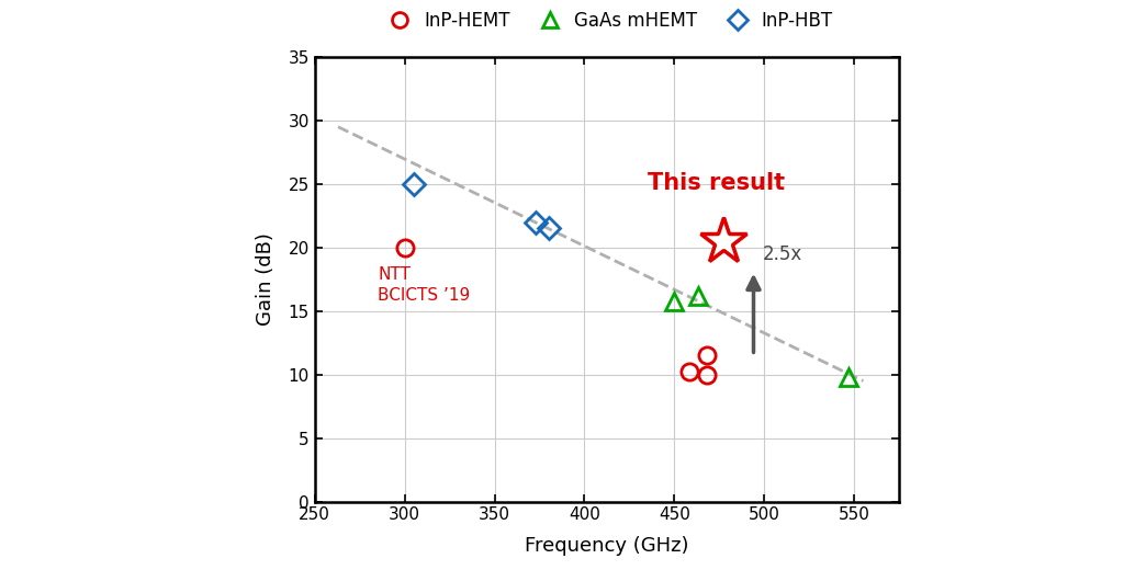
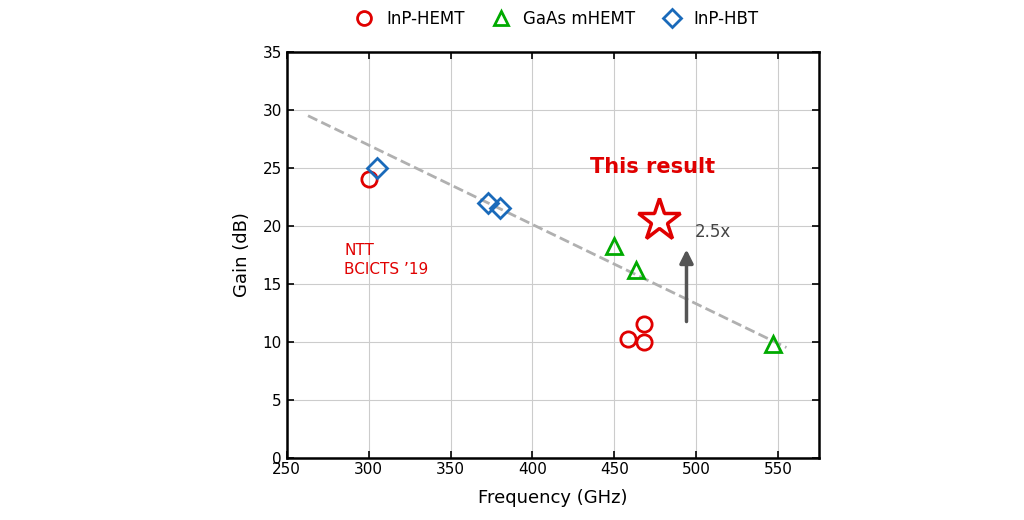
InP-HEMT/300: 20.0 -> 24.0
GaAs mHEMT/450: 15.8 -> 18.3
